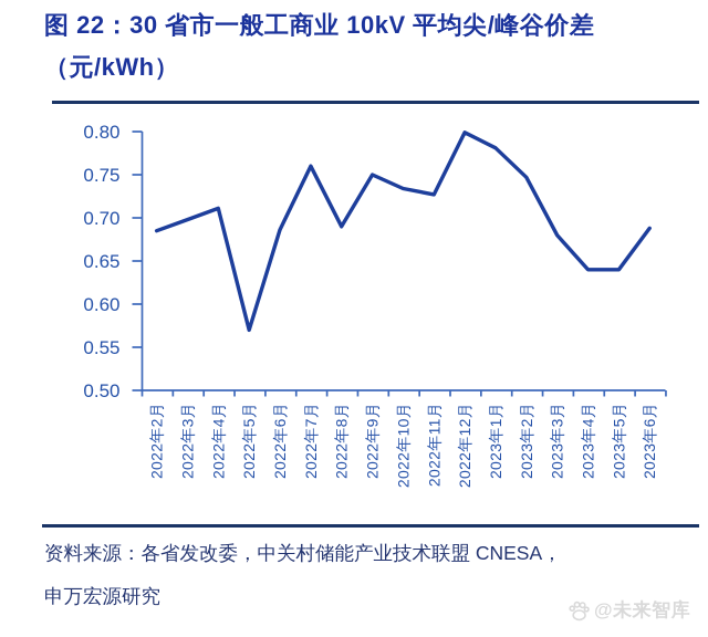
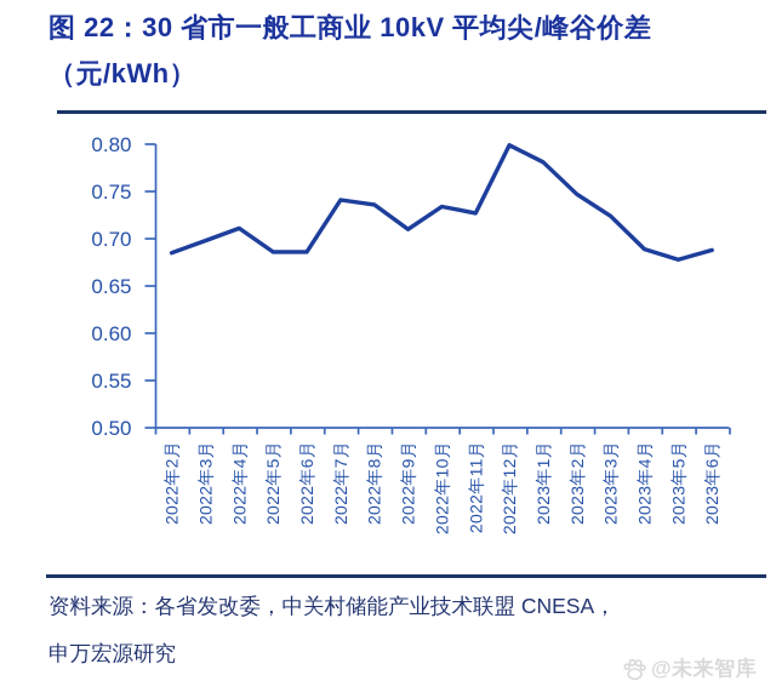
2022年5月: 0.57 -> 0.69
2022年7月: 0.76 -> 0.74
2022年8月: 0.69 -> 0.74
2022年9月: 0.75 -> 0.71
2023年3月: 0.68 -> 0.72
2023年4月: 0.64 -> 0.69
2023年5月: 0.64 -> 0.68
